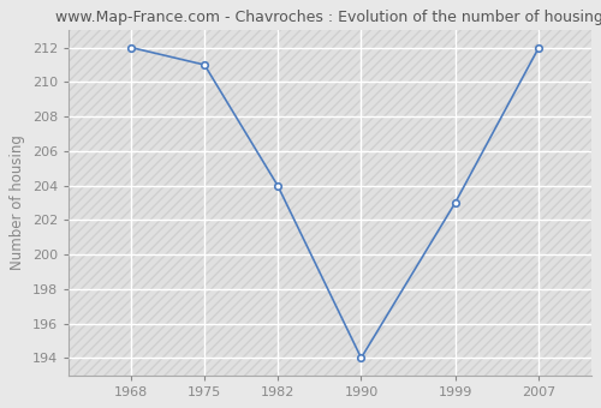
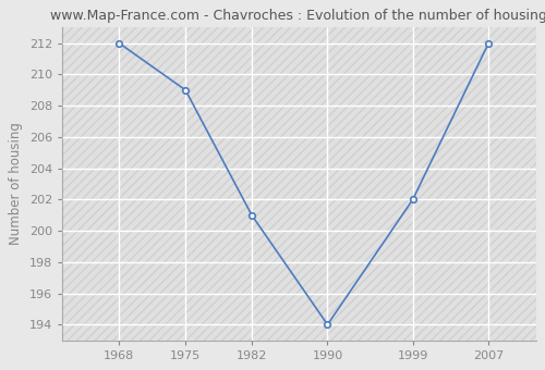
1975: 211 -> 209
1982: 204 -> 201
1999: 203 -> 202
